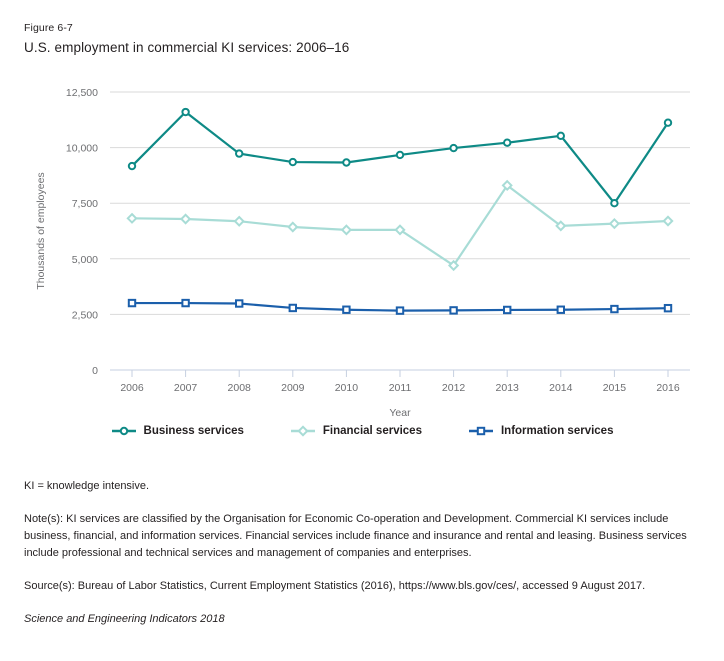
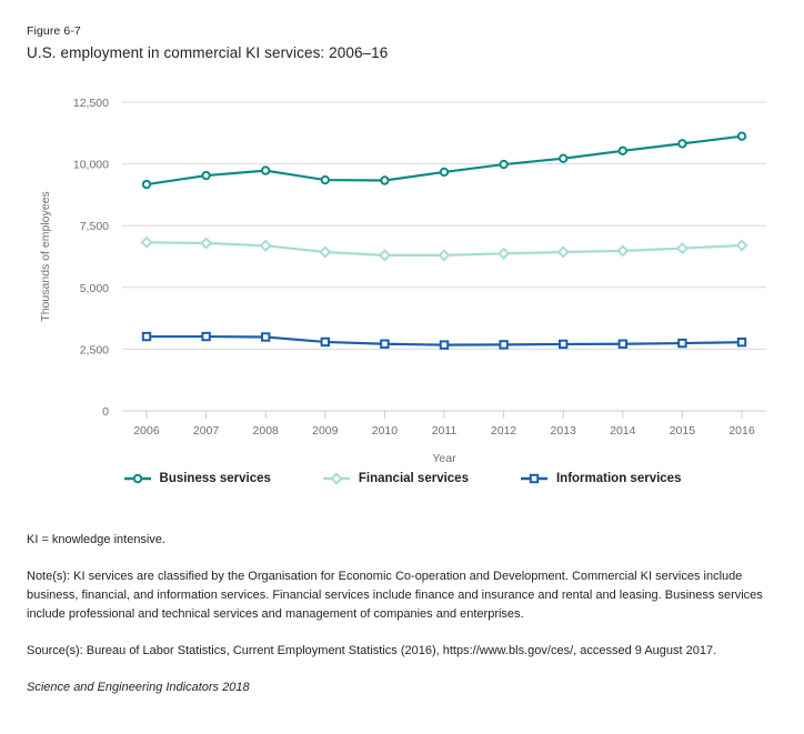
Business services/2007: 11600 -> 9500
Financial services/2012: 4700 -> 6400
Financial services/2013: 8300 -> 6400
Business services/2015: 7500 -> 10800
